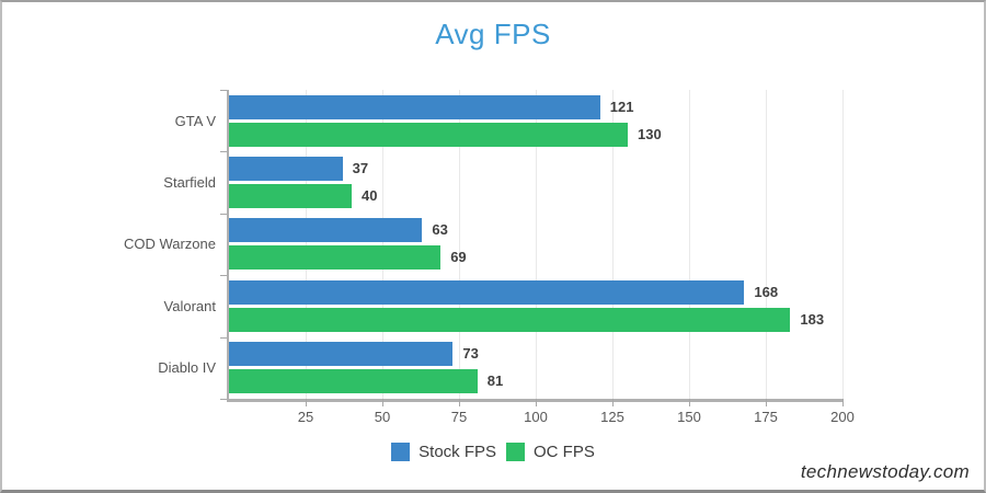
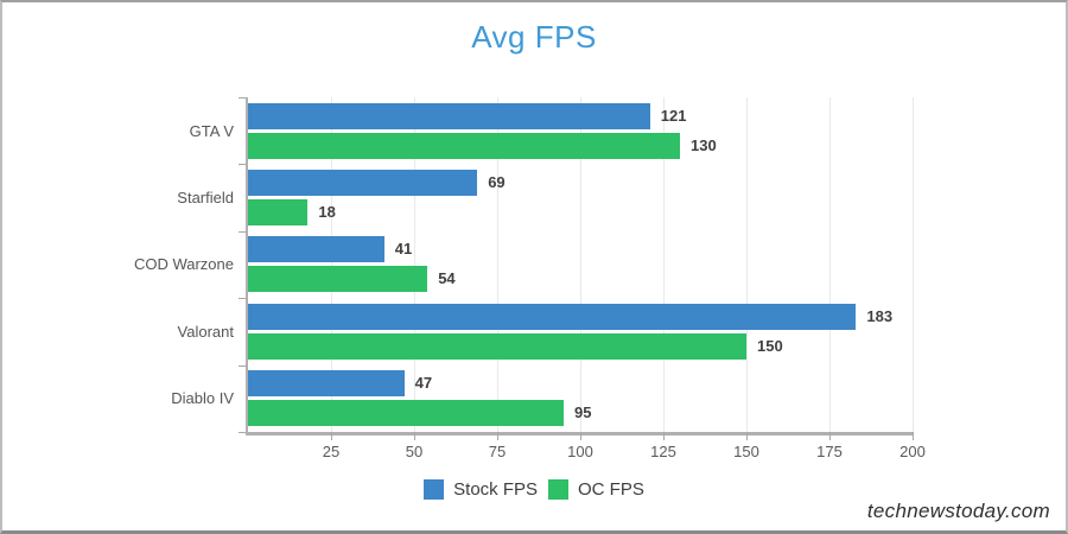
Stock FPS/Starfield: 37 -> 69
OC FPS/Starfield: 40 -> 18
Stock FPS/COD Warzone: 63 -> 41
OC FPS/COD Warzone: 69 -> 54
Stock FPS/Valorant: 168 -> 183
OC FPS/Valorant: 183 -> 150
Stock FPS/Diablo IV: 73 -> 47
OC FPS/Diablo IV: 81 -> 95
